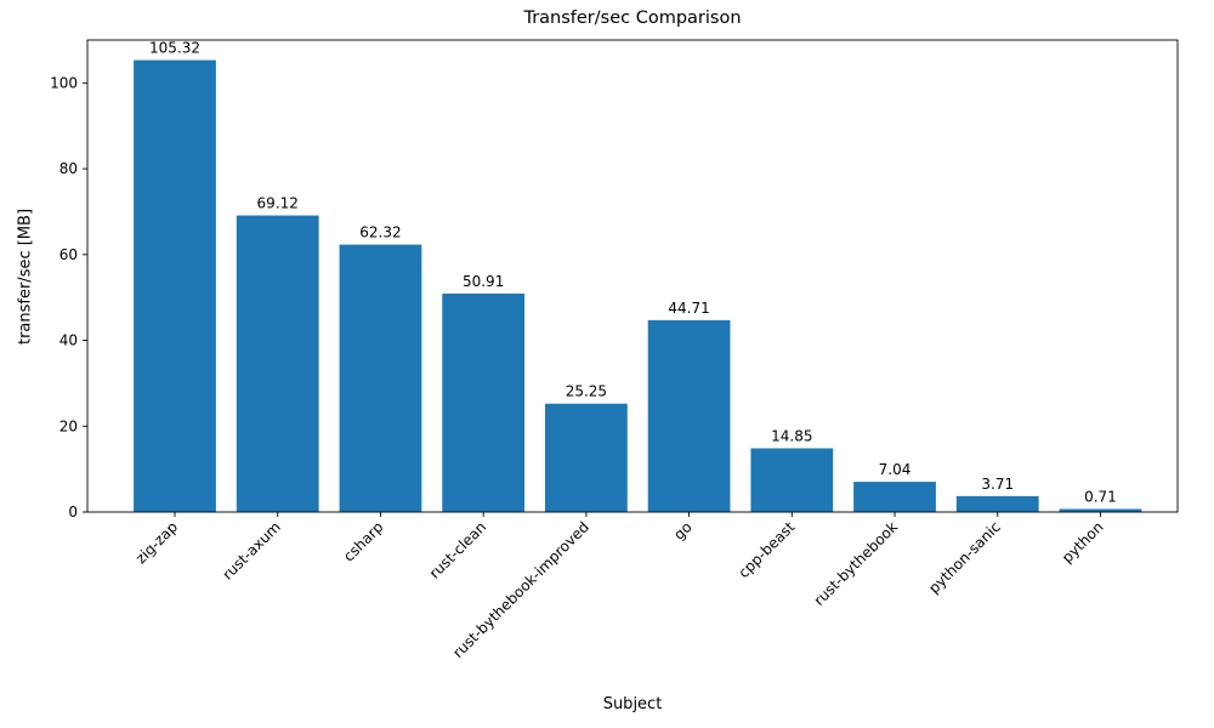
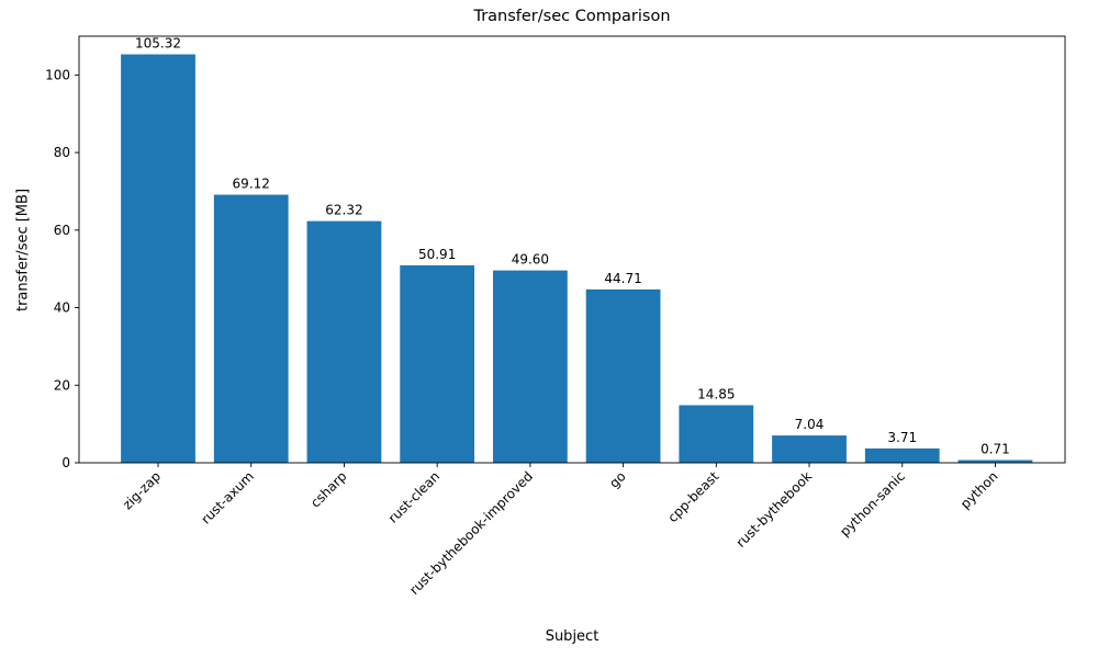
rust-bythebook-improved: 25.25 -> 49.60
